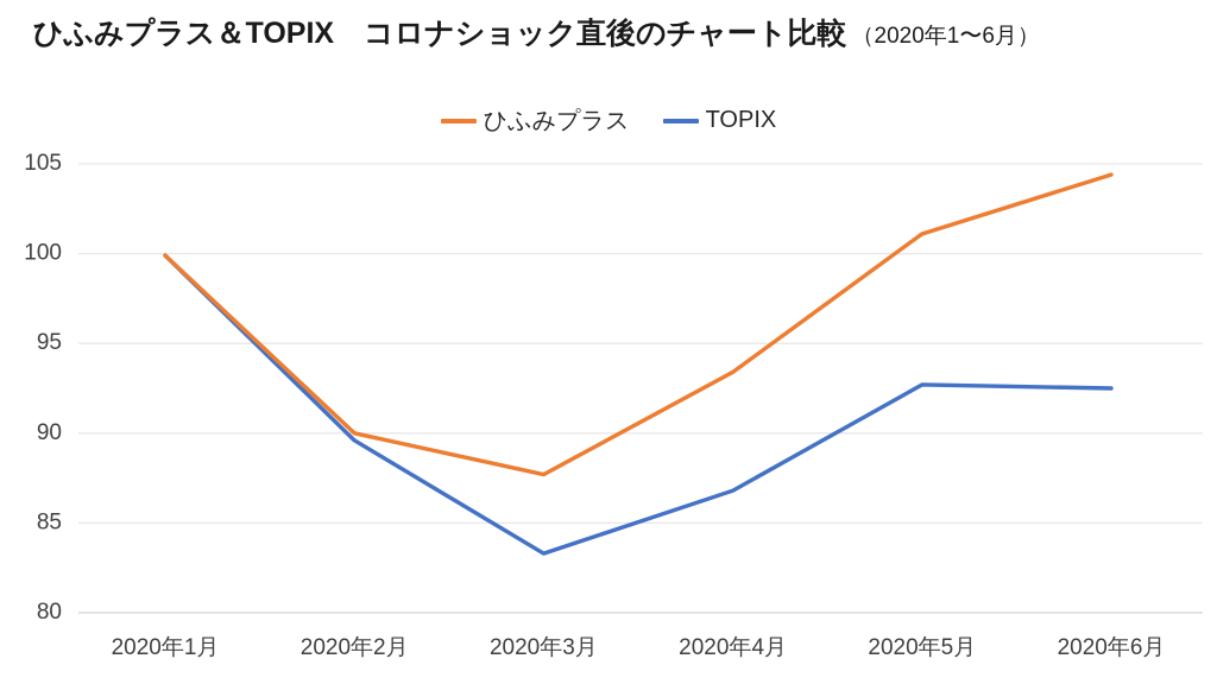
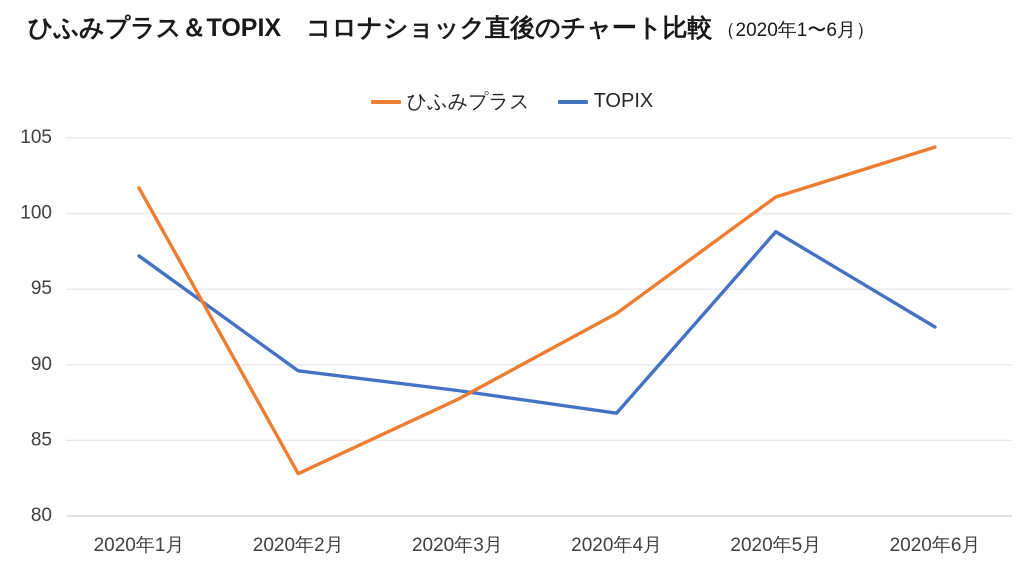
ひふみプラス/2020年1月: 99.9 -> 101.7
TOPIX/2020年1月: 99.9 -> 97.2
ひふみプラス/2020年2月: 90.0 -> 82.8
TOPIX/2020年3月: 83.3 -> 88.3
TOPIX/2020年5月: 92.7 -> 98.8
